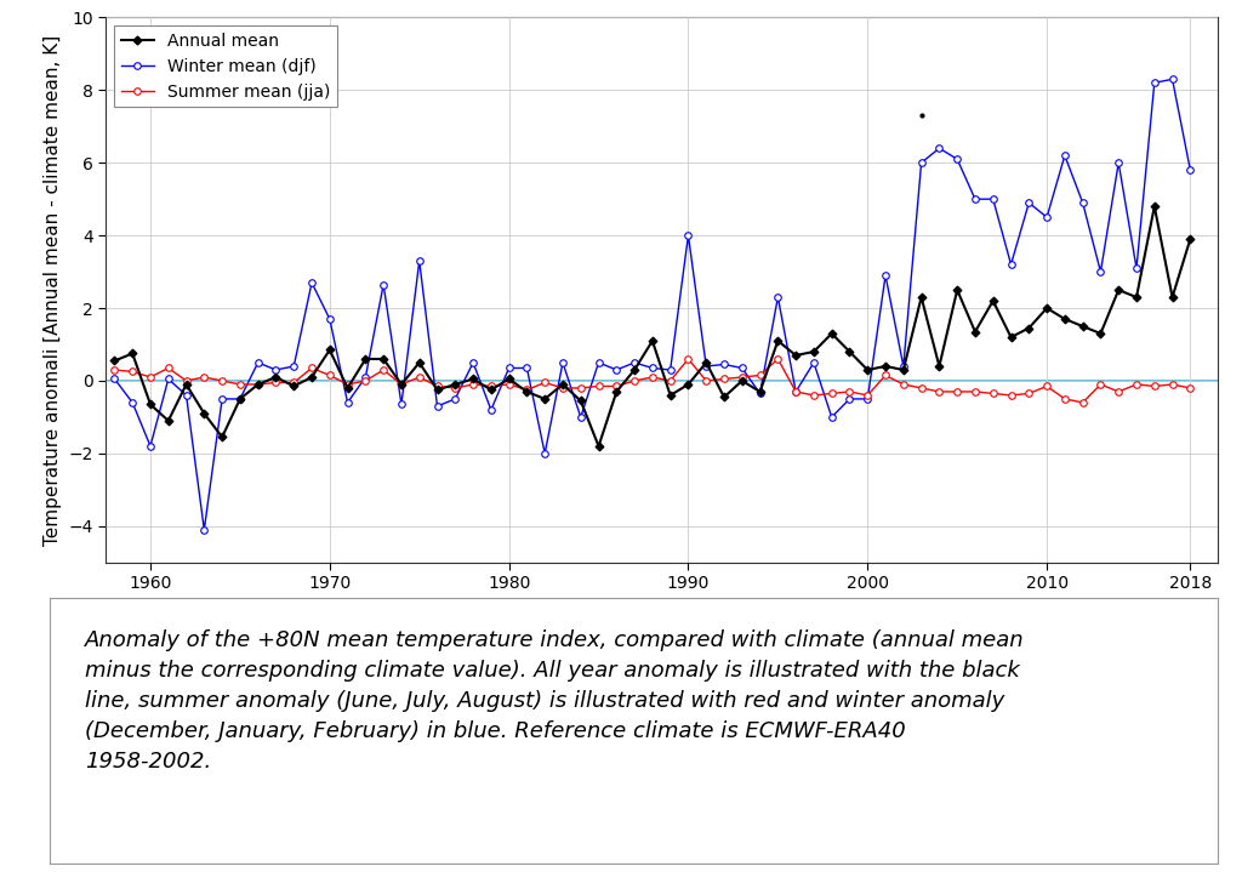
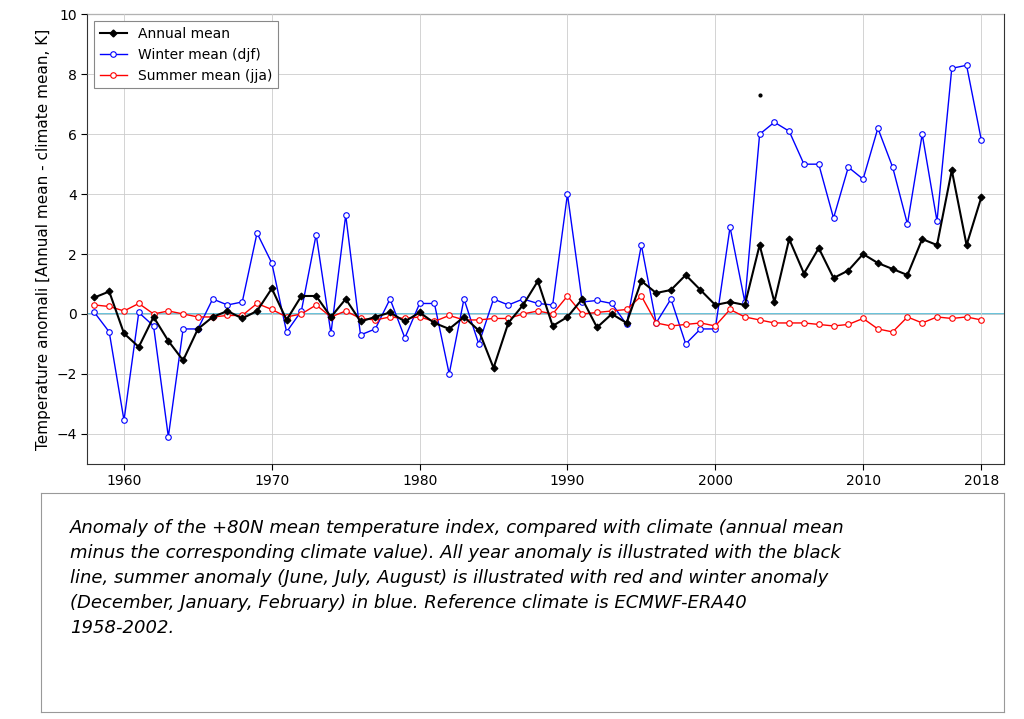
Winter mean (djf)/1960: -1.80 -> -3.55
